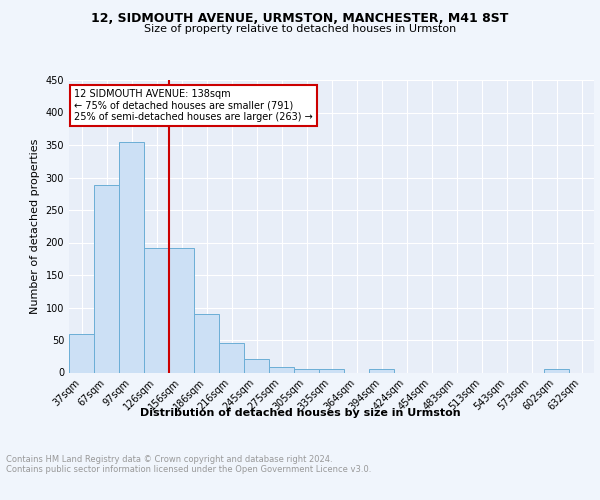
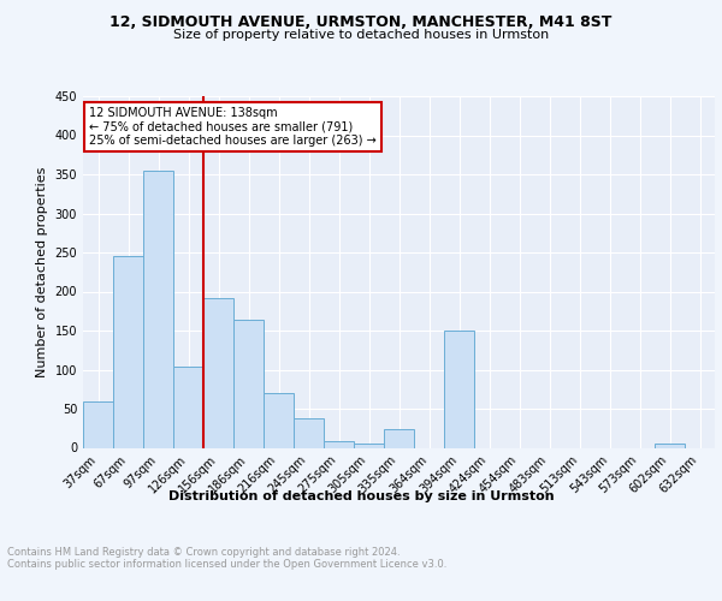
67sqm: 289 -> 246
126sqm: 192 -> 104
186sqm: 90 -> 164
216sqm: 46 -> 70
245sqm: 21 -> 38
335sqm: 5 -> 24
394sqm: 5 -> 150
